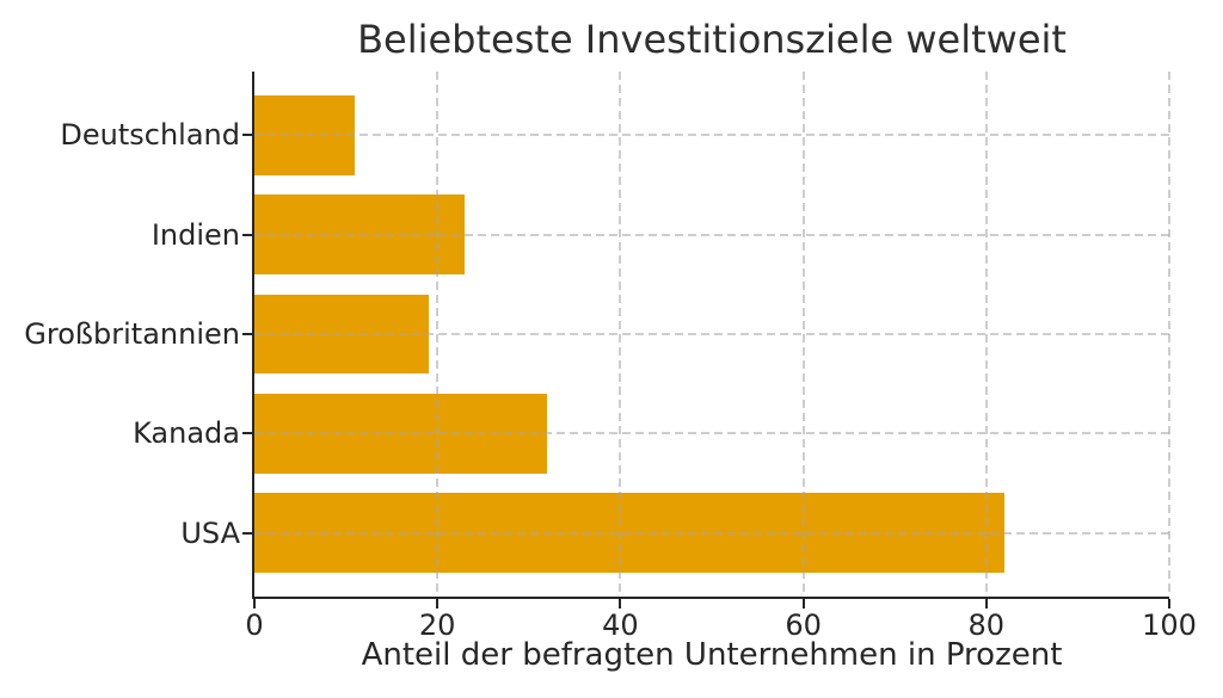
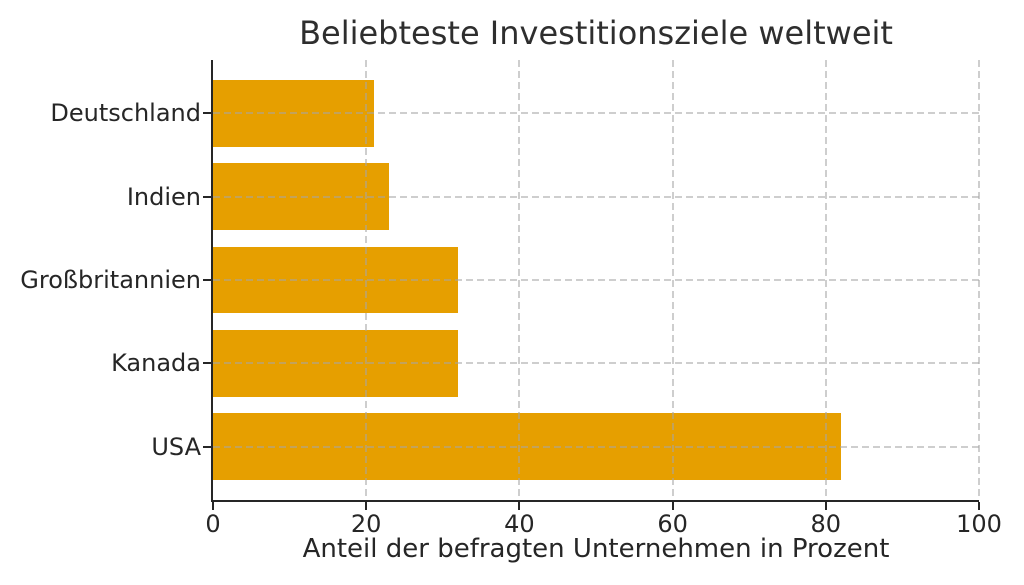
Deutschland: 11 -> 21
Großbritannien: 19 -> 32
